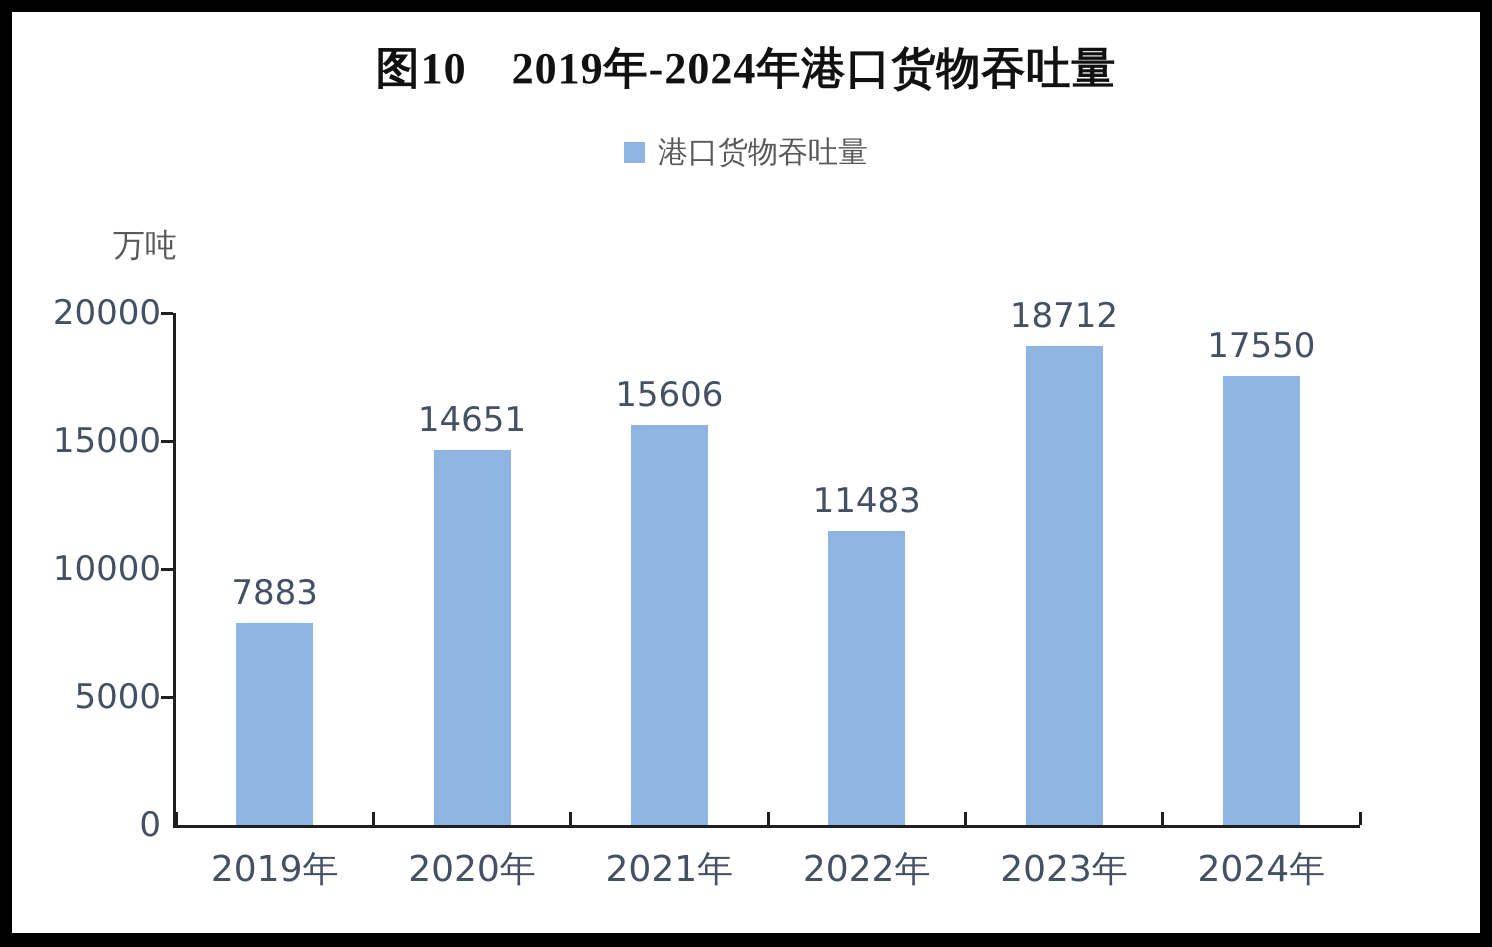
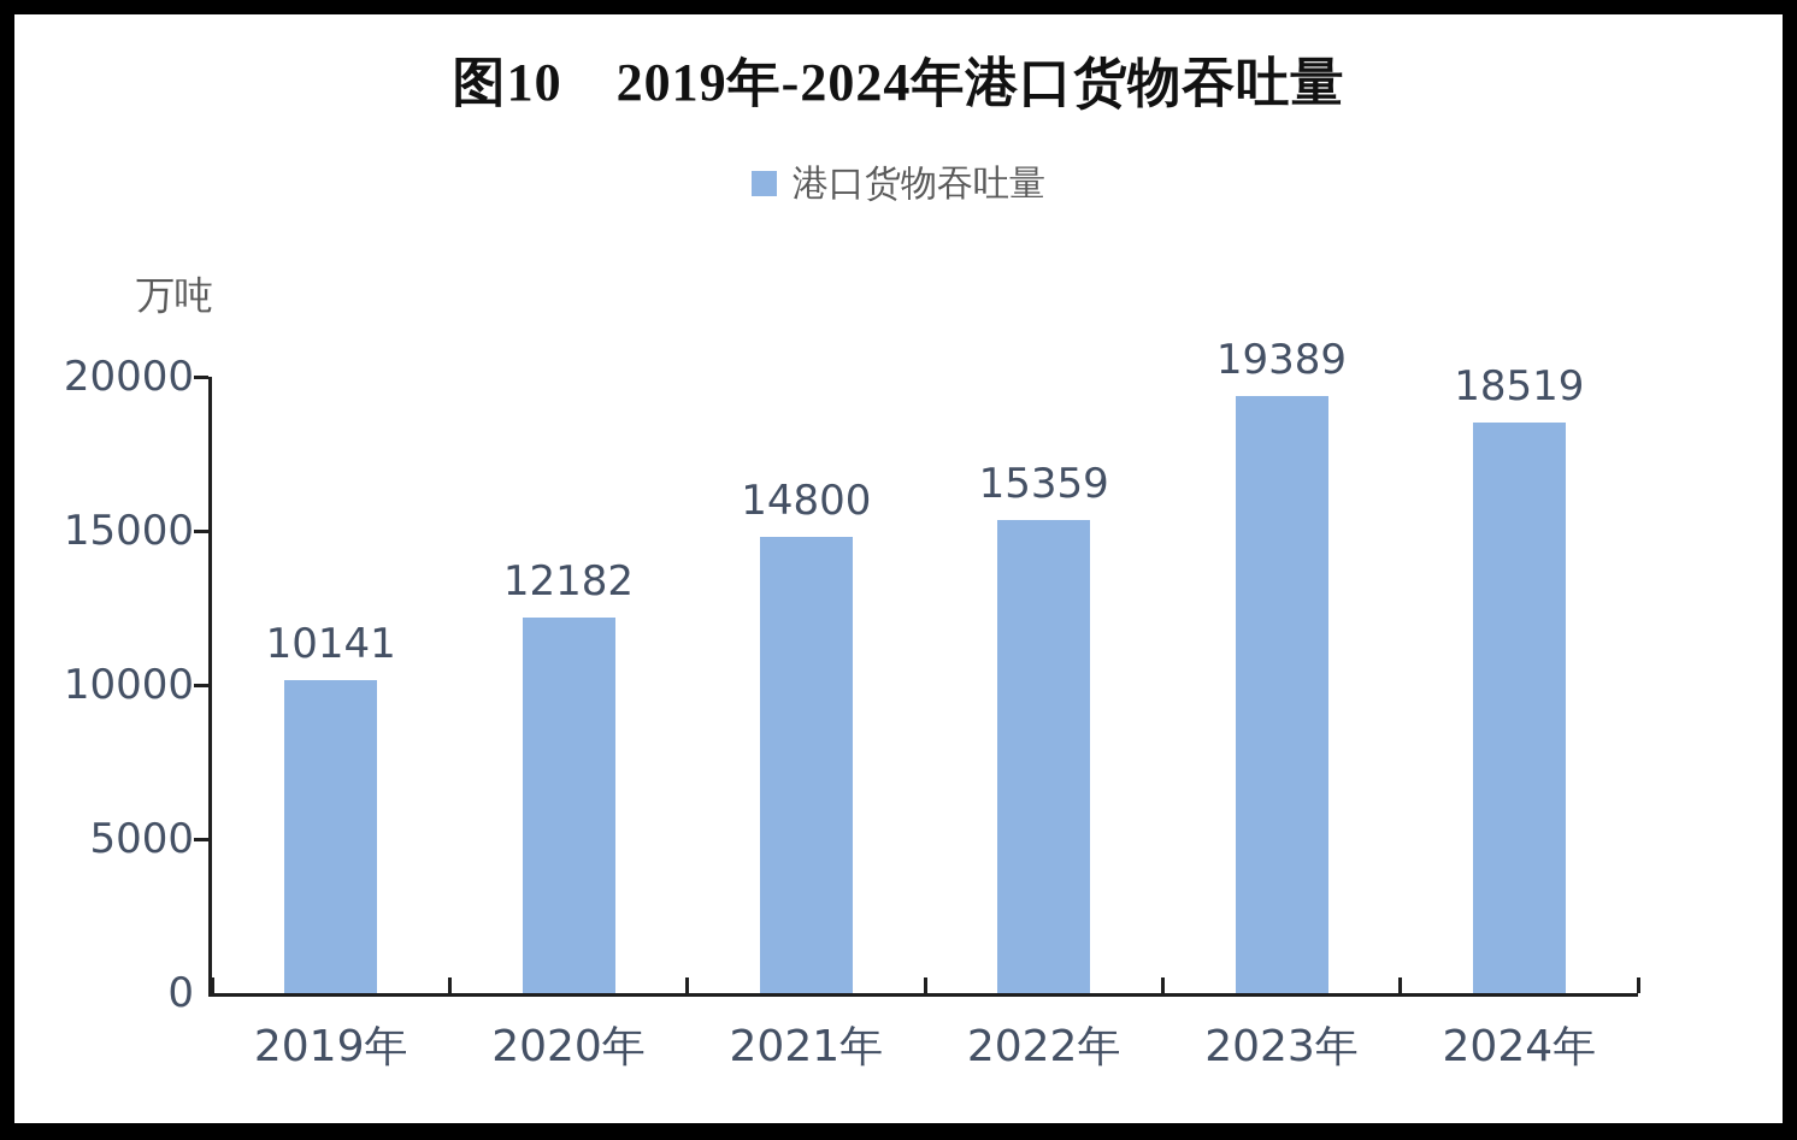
2019年: 7883 -> 10141
2020年: 14651 -> 12182
2021年: 15606 -> 14800
2022年: 11483 -> 15359
2023年: 18712 -> 19389
2024年: 17550 -> 18519
